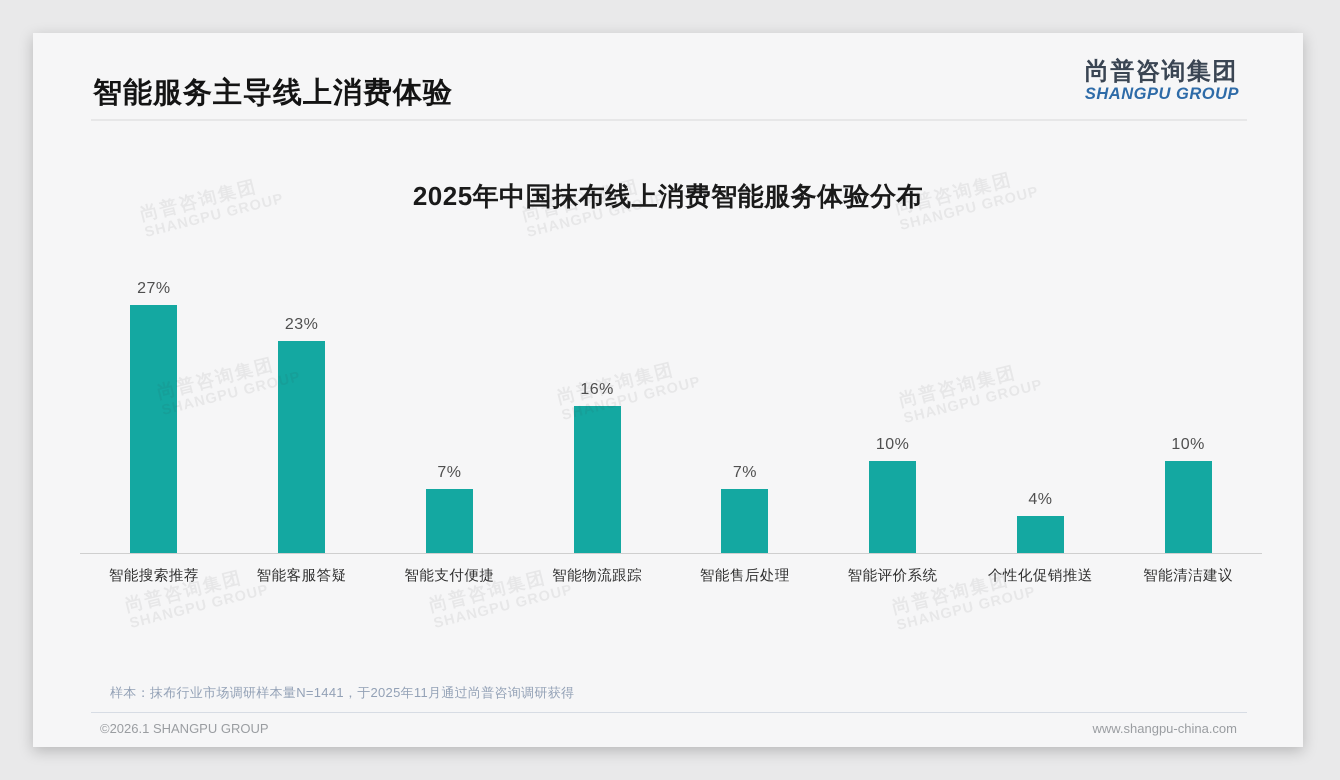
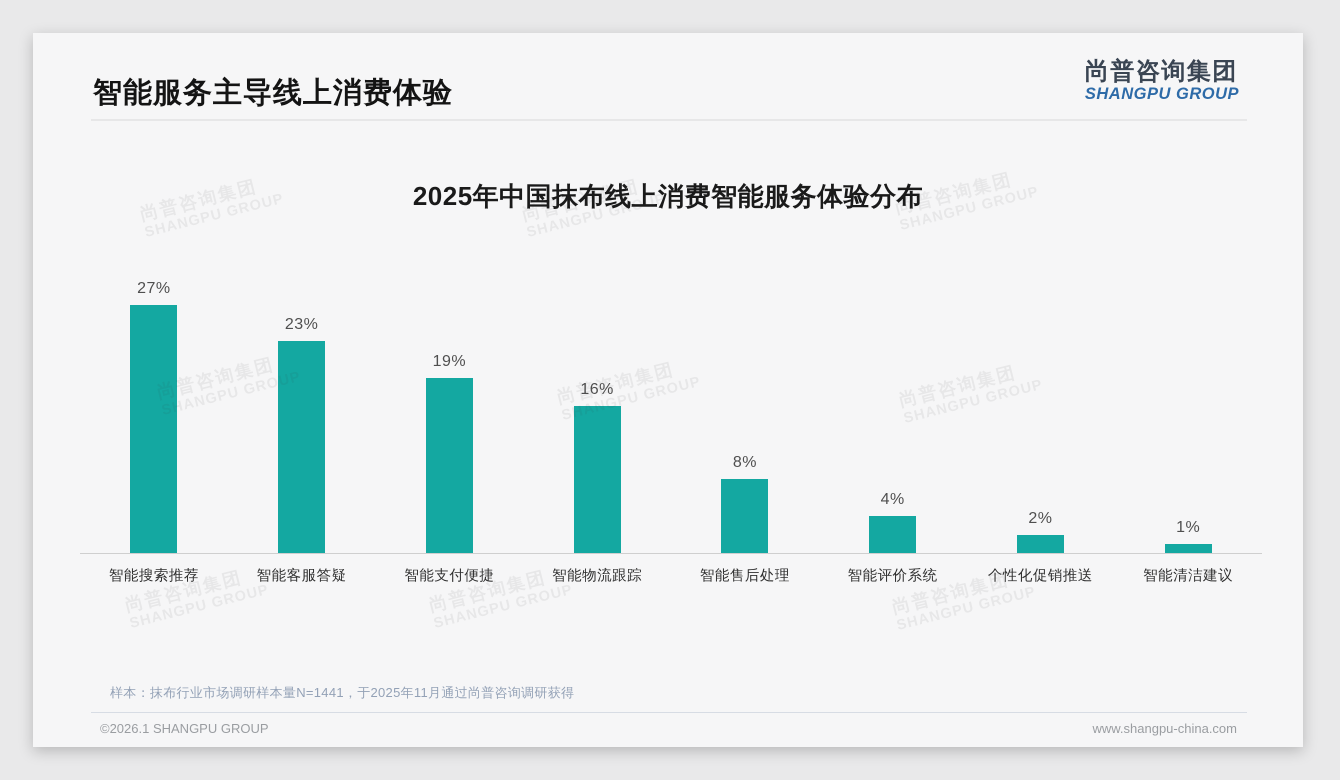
智能支付便捷: 7% -> 19%
智能售后处理: 7% -> 8%
智能评价系统: 10% -> 4%
个性化促销推送: 4% -> 2%
智能清洁建议: 10% -> 1%
